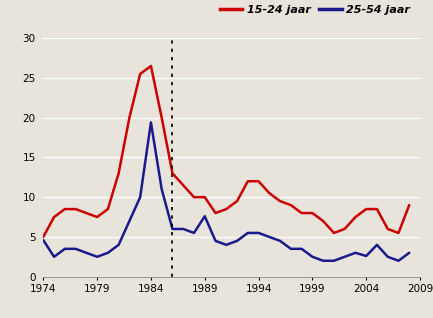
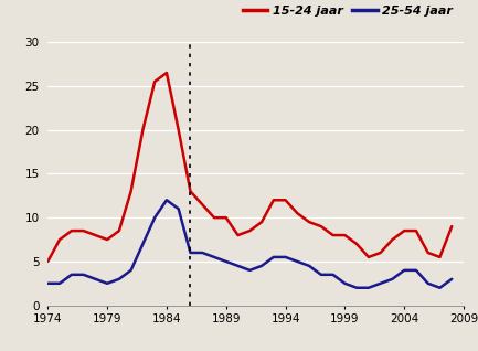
25-54 jaar/1974: 4.6 -> 2.5
25-54 jaar/1984: 19.4 -> 12.0
25-54 jaar/1989: 7.6 -> 5.0
25-54 jaar/2004: 2.6 -> 4.0
